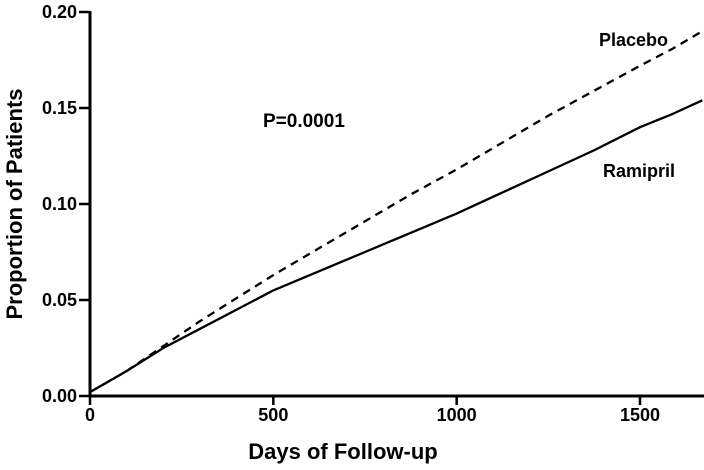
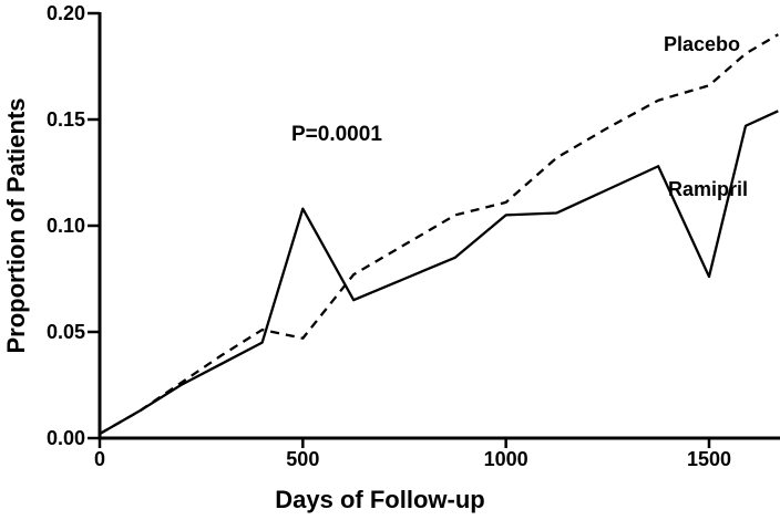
Placebo/500: 0.063 -> 0.047
Ramipril/500: 0.055 -> 0.108
Placebo/1000: 0.118 -> 0.111
Ramipril/1000: 0.095 -> 0.105
Placebo/1500: 0.172 -> 0.166
Ramipril/1500: 0.140 -> 0.076
